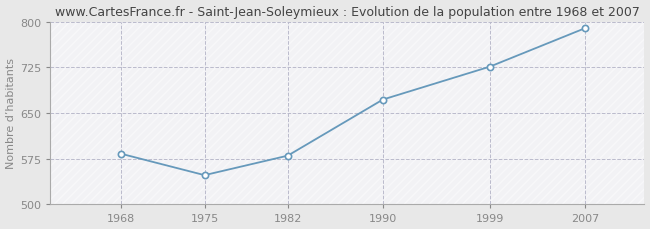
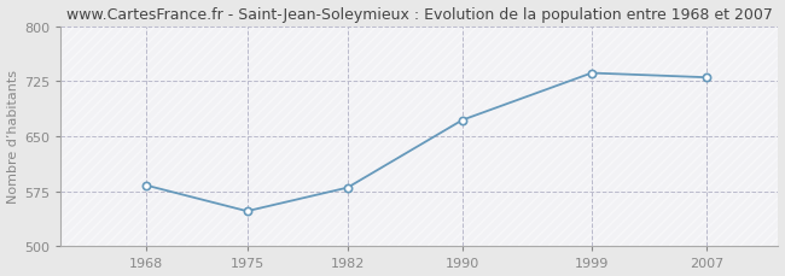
1999: 726 -> 736
2007: 789 -> 730
